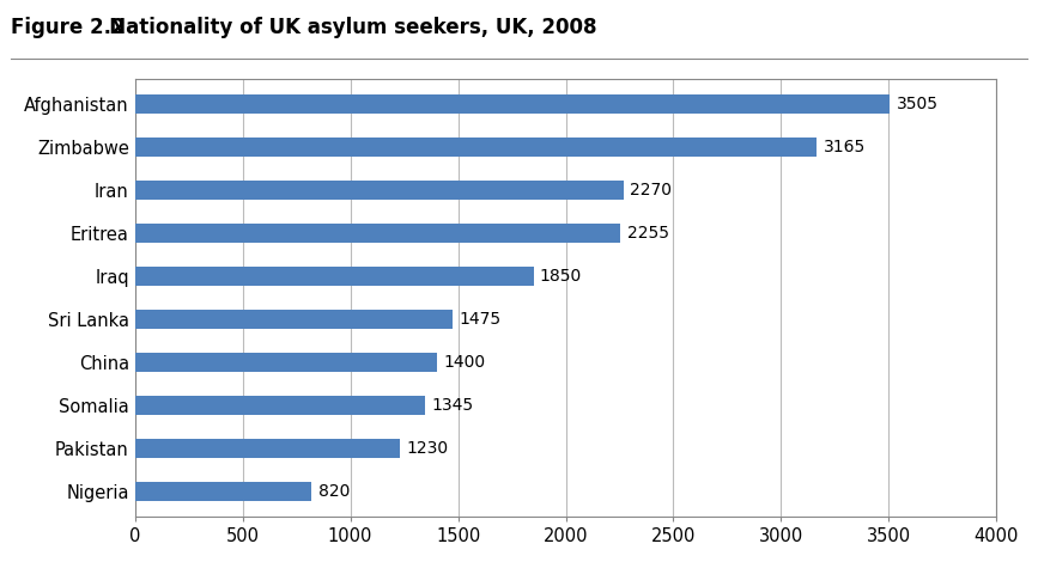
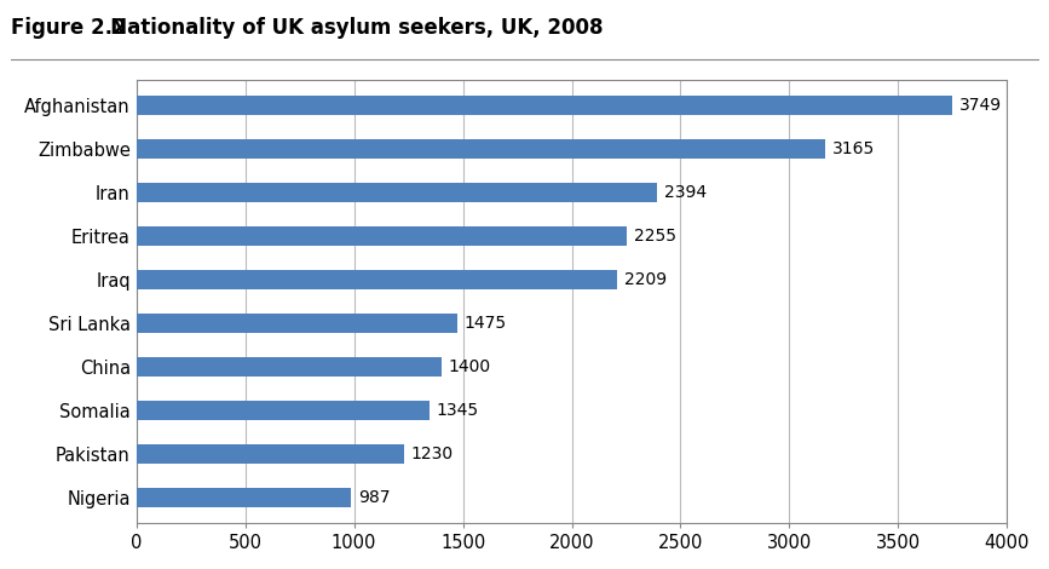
Afghanistan: 3505 -> 3749
Iran: 2270 -> 2394
Iraq: 1850 -> 2209
Nigeria: 820 -> 987
